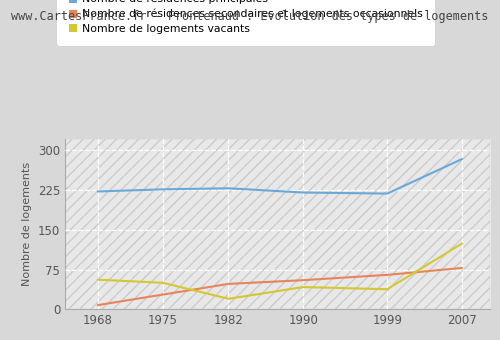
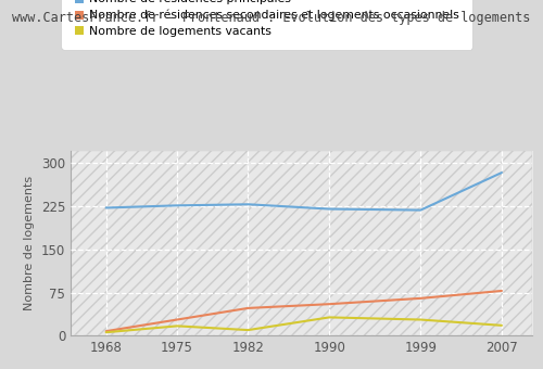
Nombre de logements vacants/1968: 56 -> 6
Nombre de logements vacants/1975: 50 -> 17
Nombre de logements vacants/1982: 20 -> 10
Nombre de logements vacants/1990: 42 -> 32
Nombre de logements vacants/1999: 38 -> 28
Nombre de logements vacants/2007: 124 -> 18
